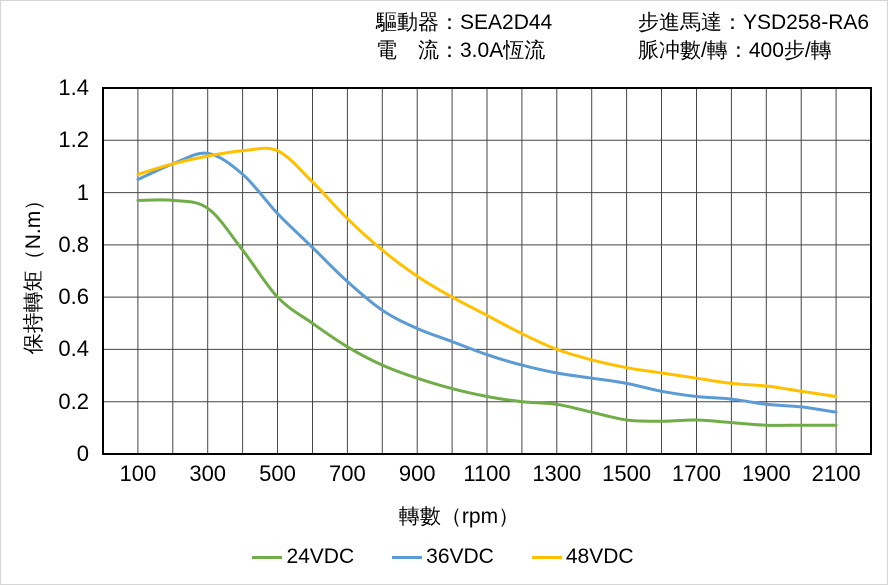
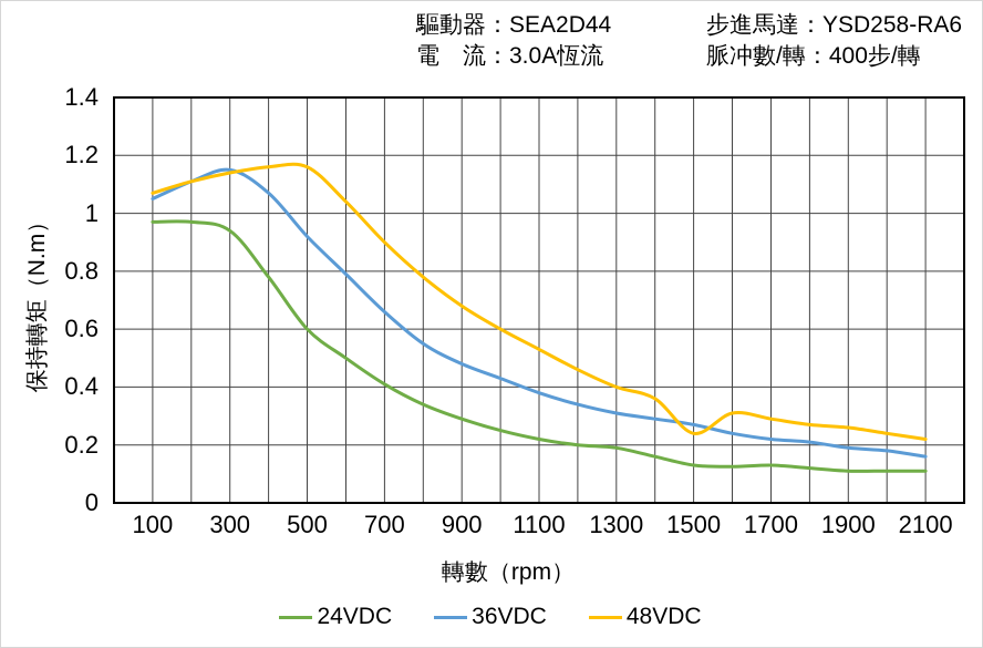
48VDC/1500: 0.33 -> 0.24
